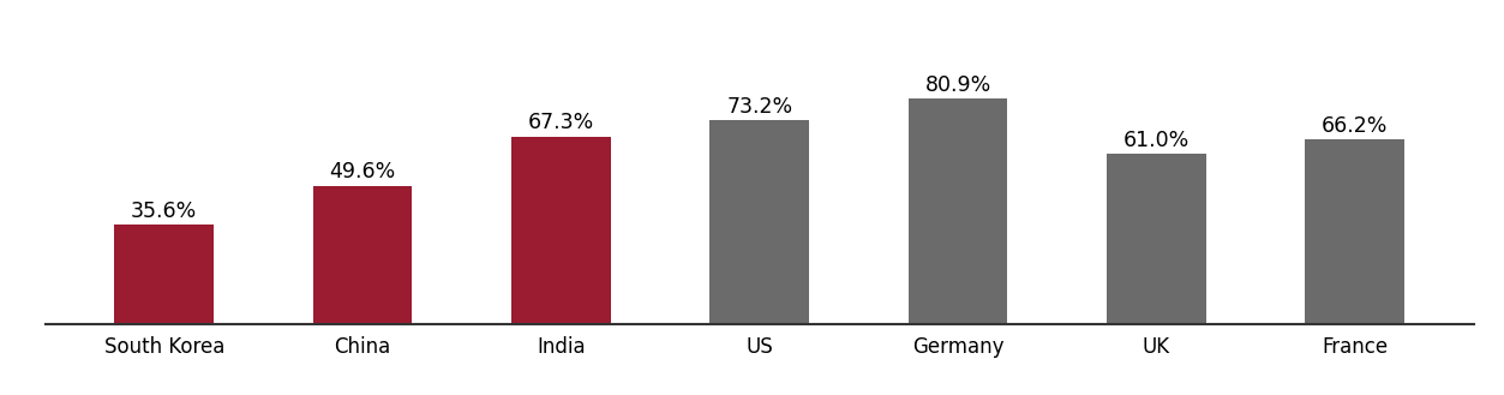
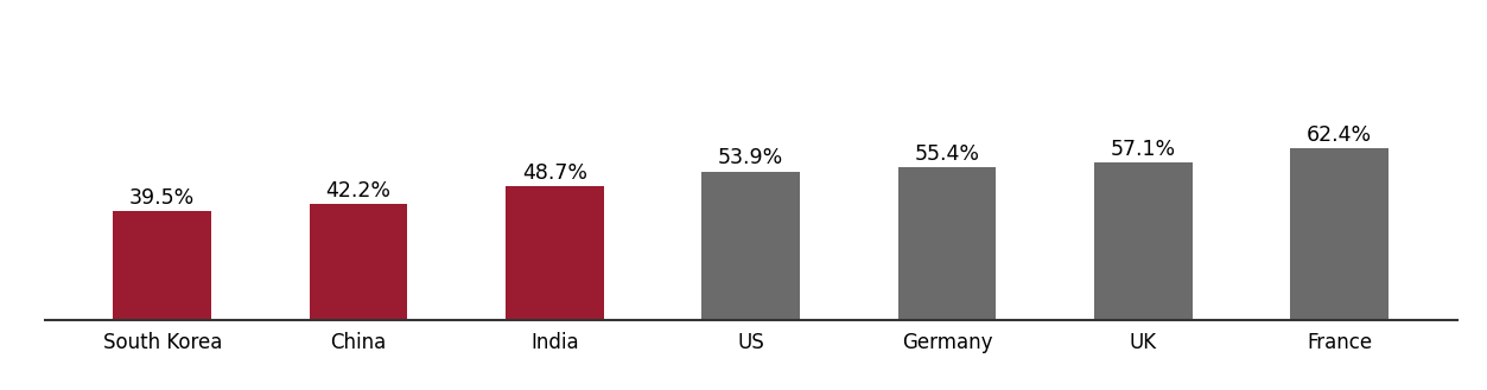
South Korea: 35.6% -> 39.5%
China: 49.6% -> 42.2%
India: 67.3% -> 48.7%
US: 73.2% -> 53.9%
Germany: 80.9% -> 55.4%
UK: 61.0% -> 57.1%
France: 66.2% -> 62.4%
